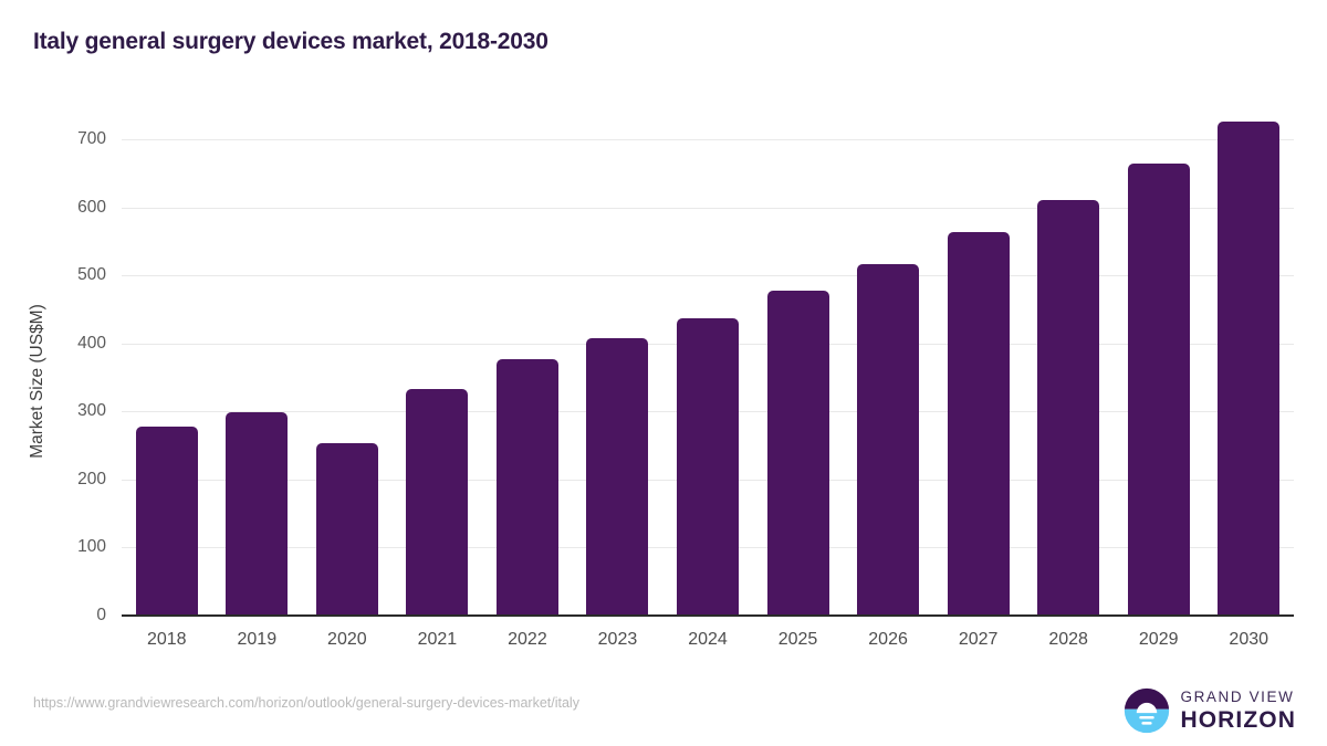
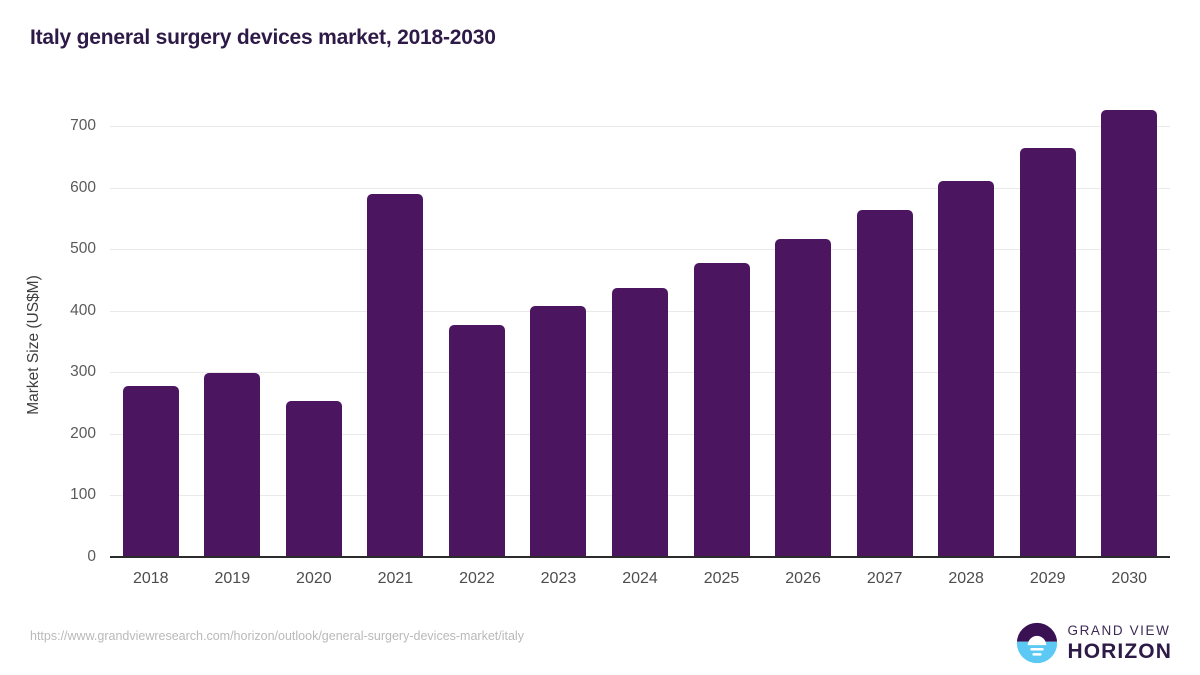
2021: 330 -> 590
